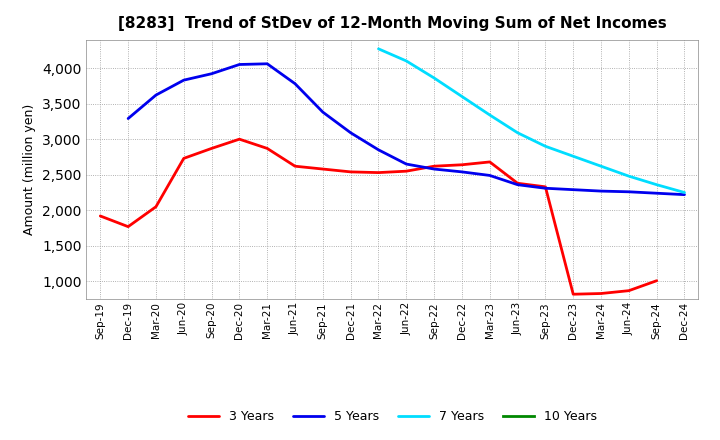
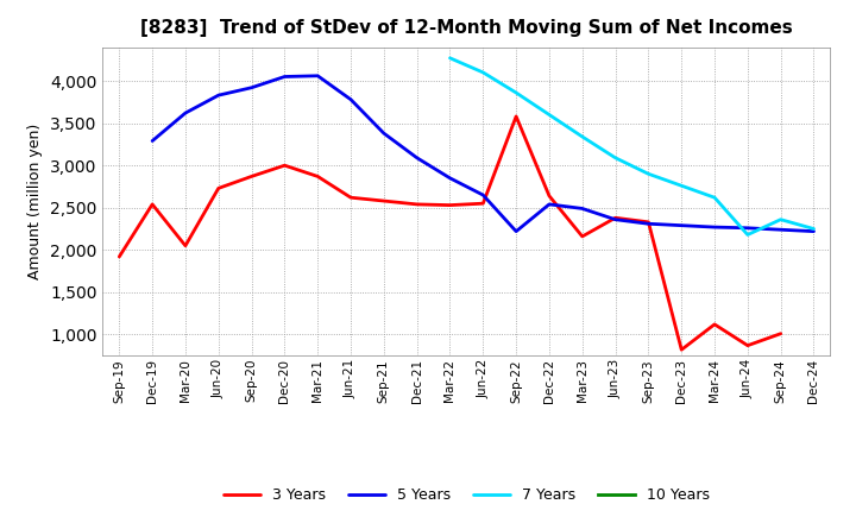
3 Years/Dec-19: 1,770 -> 2,540
3 Years/Sep-22: 2,620 -> 3,580
5 Years/Sep-22: 2,580 -> 2,220
3 Years/Mar-23: 2,680 -> 2,160
3 Years/Mar-24: 830 -> 1,120
7 Years/Jun-24: 2,480 -> 2,180
